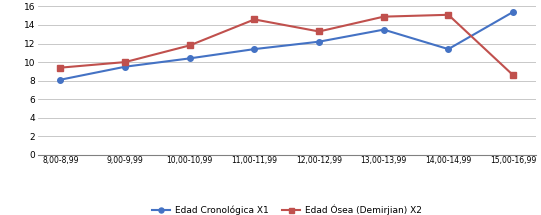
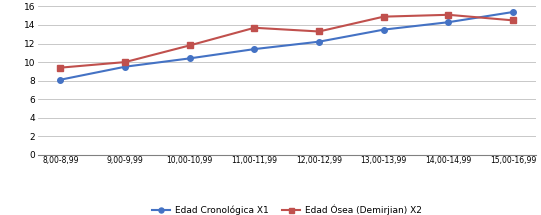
Edad Ósea (Demirjian) X2/11,00-11,99: 14.6 -> 13.7
Edad Cronológica X1/14,00-14,99: 11.4 -> 14.3
Edad Ósea (Demirjian) X2/15,00-16,99: 8.6 -> 14.5
